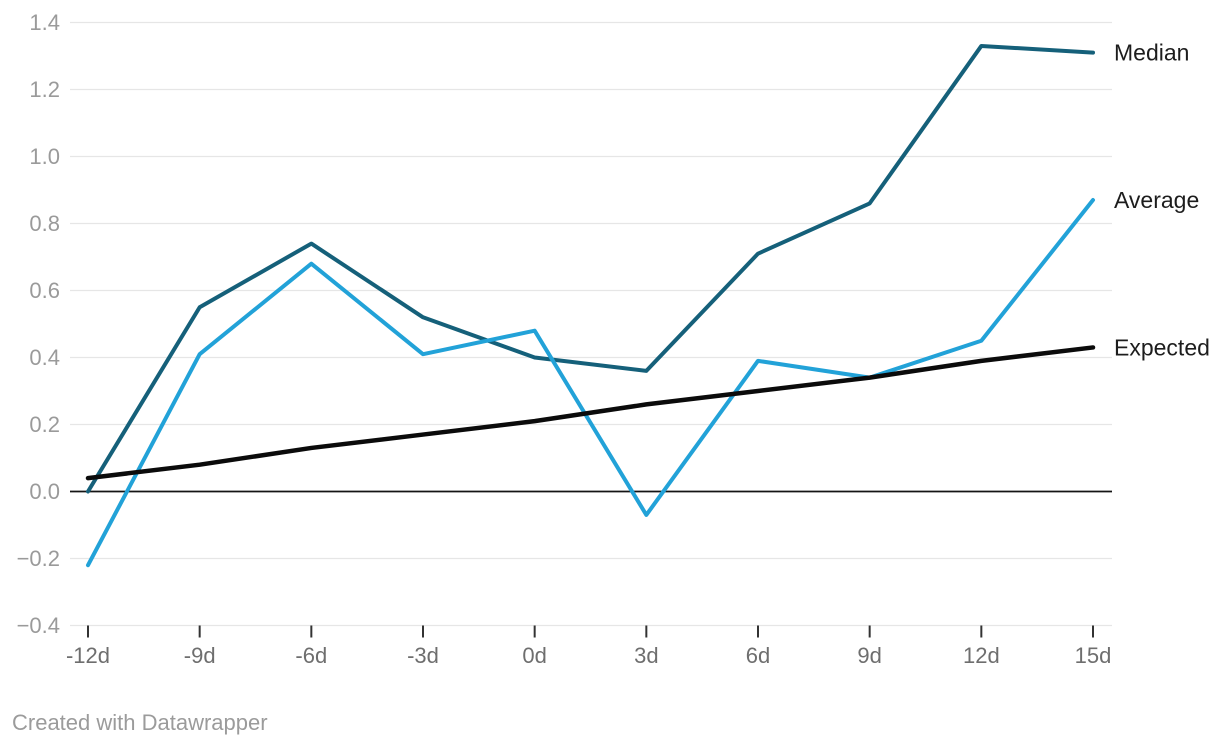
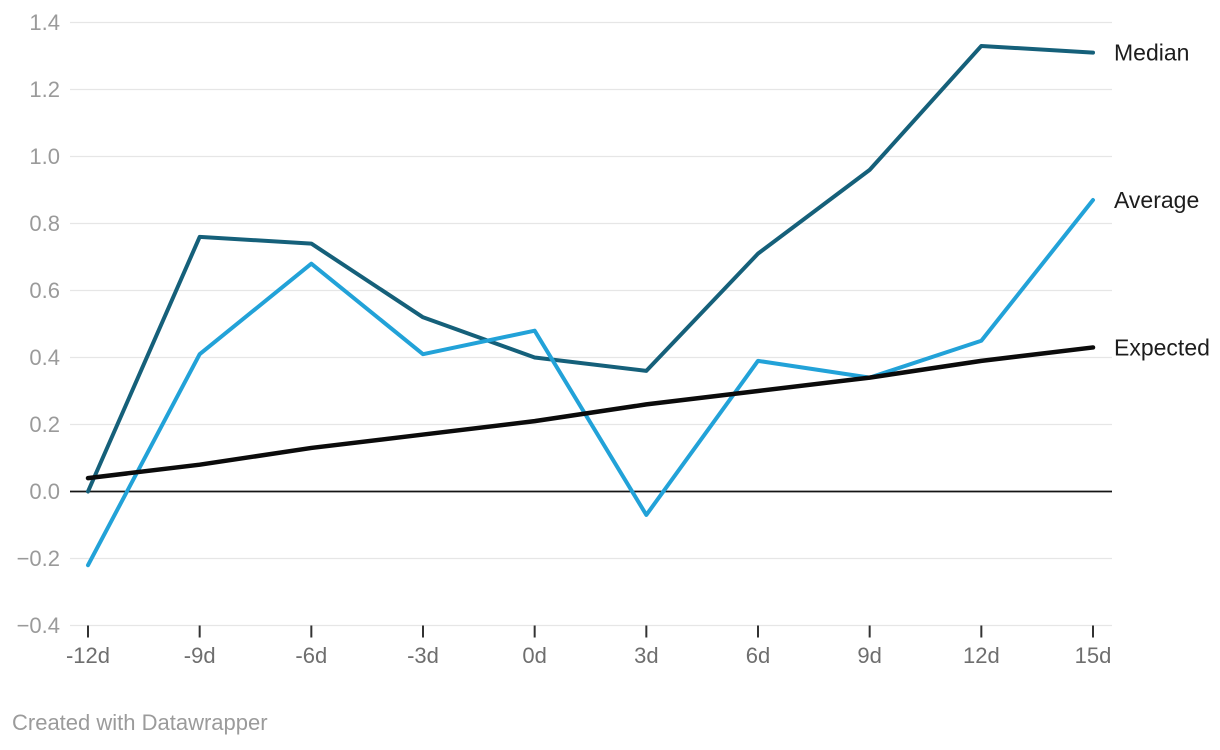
Median/-9d: 0.55 -> 0.76
Median/9d: 0.86 -> 0.96
